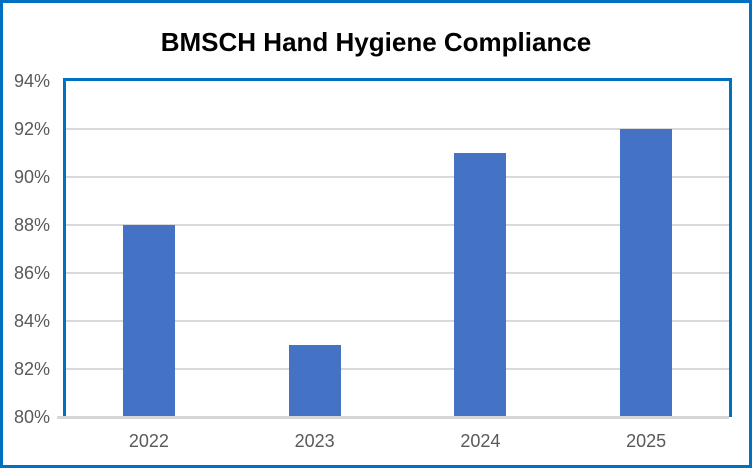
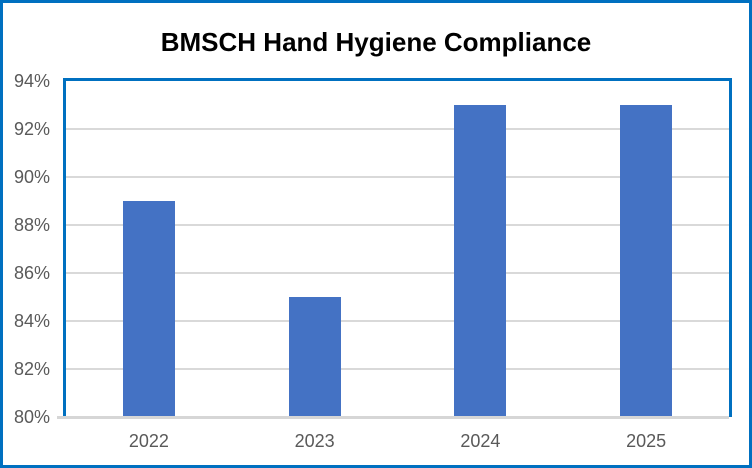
2022: 88% -> 89%
2023: 83% -> 85%
2024: 91% -> 93%
2025: 92% -> 93%
